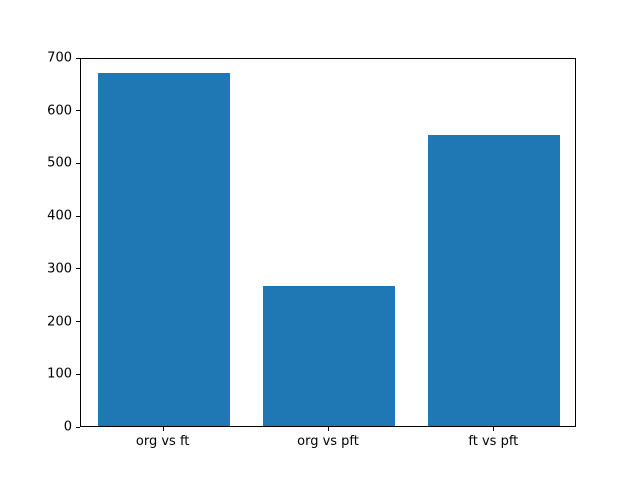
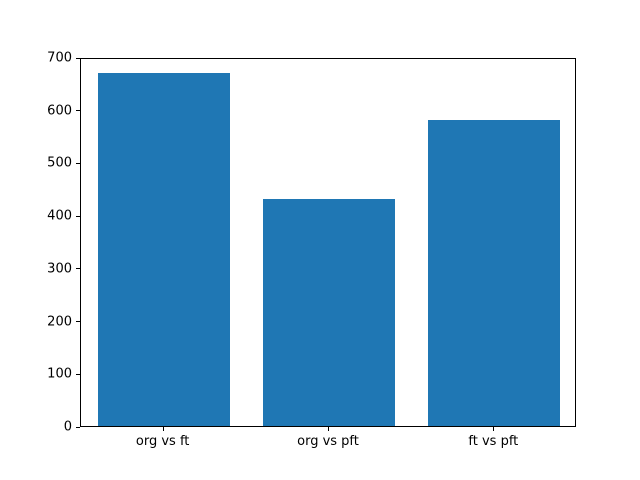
org vs pft: 260 -> 430
ft vs pft: 550 -> 580
